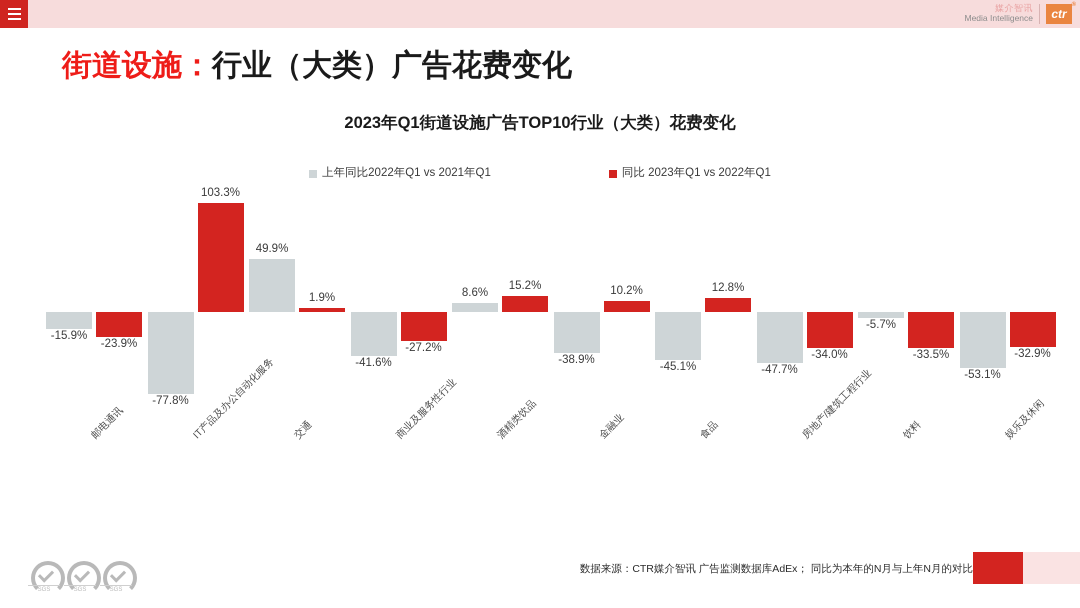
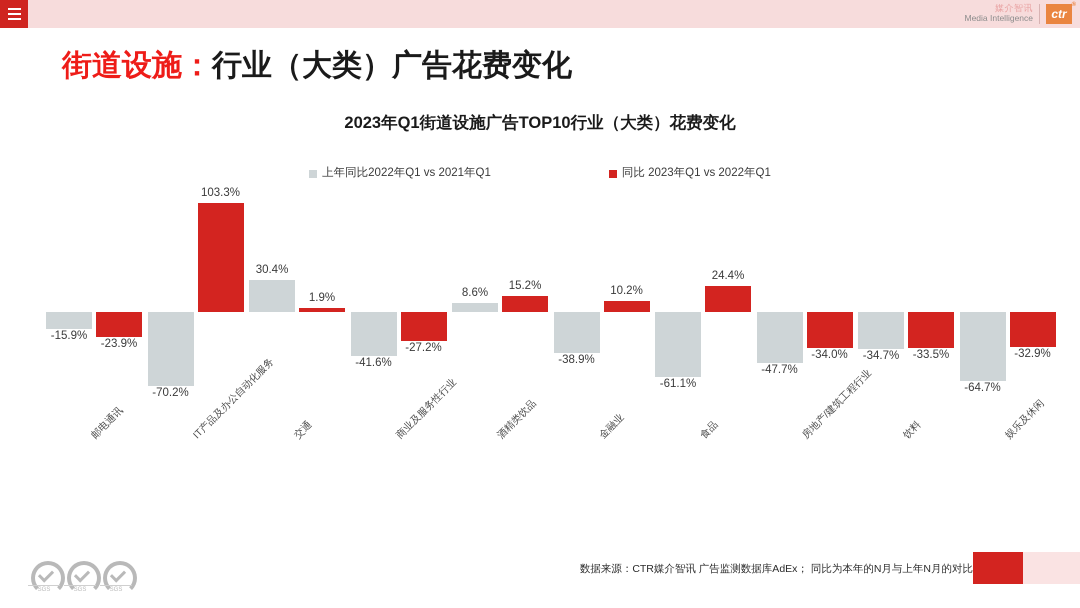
上年同比2022年Q1 vs 2021年Q1/IT产品及办公自动化服务: -77.8% -> -70.2%
上年同比2022年Q1 vs 2021年Q1/交通: 49.9% -> 30.4%
上年同比2022年Q1 vs 2021年Q1/食品: -45.1% -> -61.1%
同比 2023年Q1 vs 2022年Q1/食品: 12.8% -> 24.4%
上年同比2022年Q1 vs 2021年Q1/饮料: -5.7% -> -34.7%
上年同比2022年Q1 vs 2021年Q1/娱乐及休闲: -53.1% -> -64.7%
